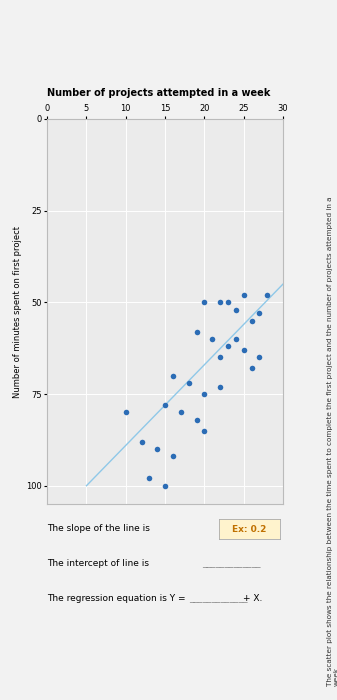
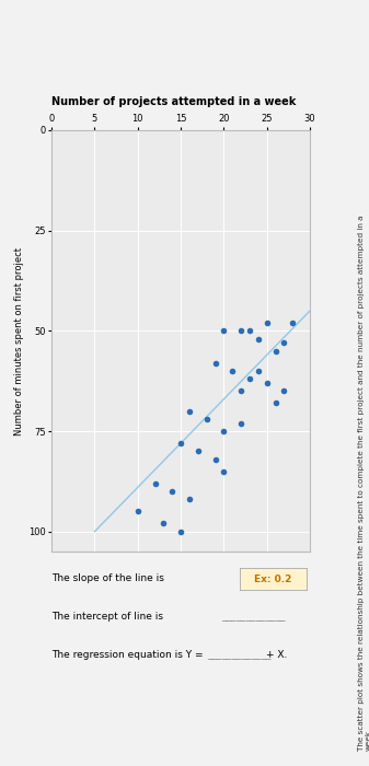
10: 80 -> 95
